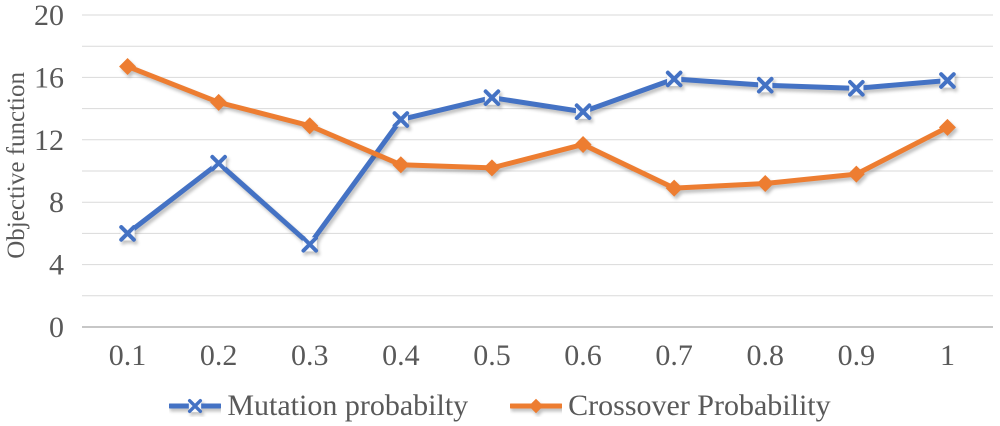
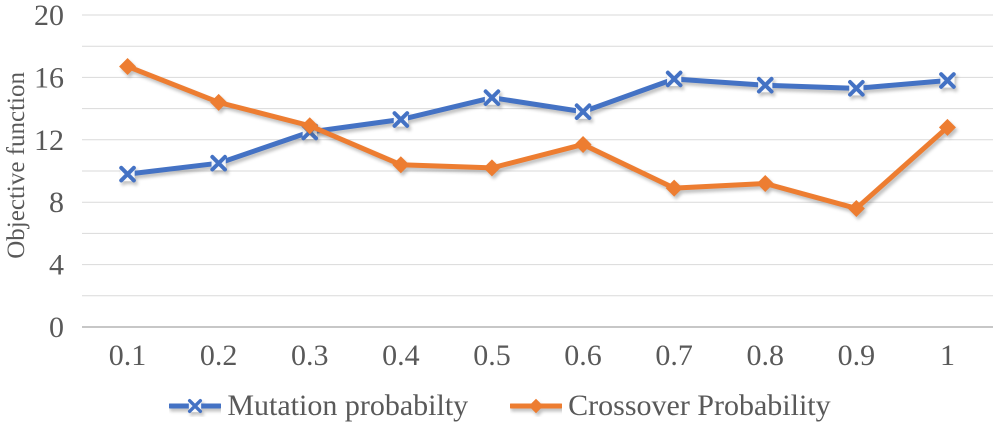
Mutation probabilty/0.1: 6.0 -> 9.8
Mutation probabilty/0.3: 5.3 -> 12.5
Crossover Probability/0.9: 9.8 -> 7.6
